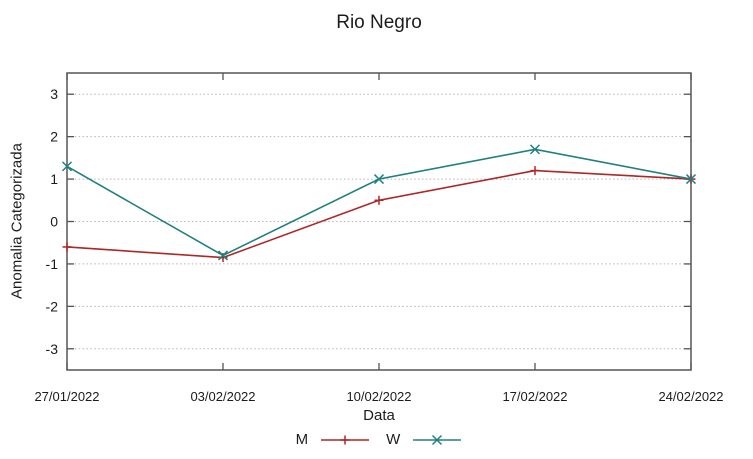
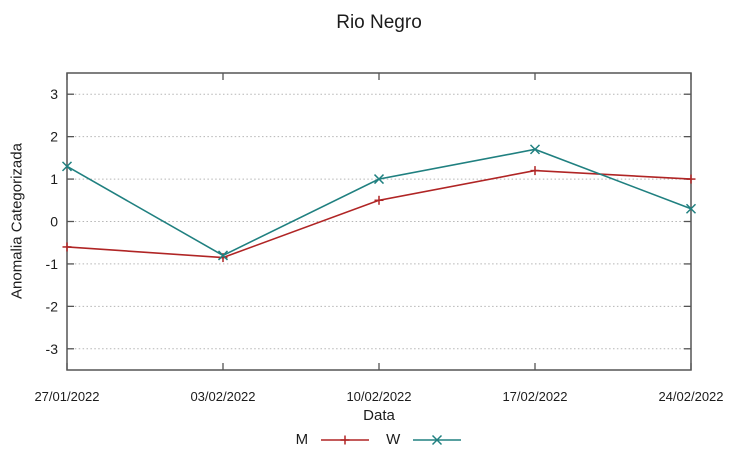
W/24/02/2022: 1.0 -> 0.3
